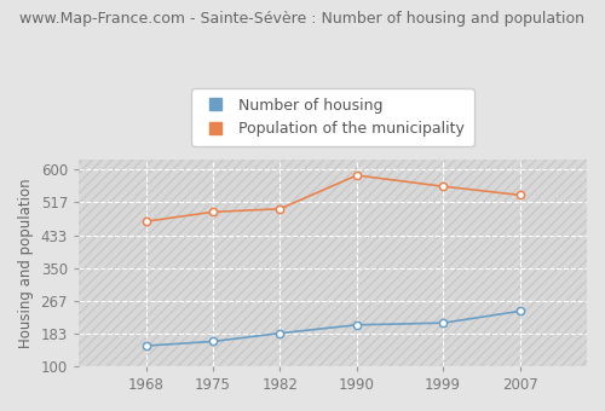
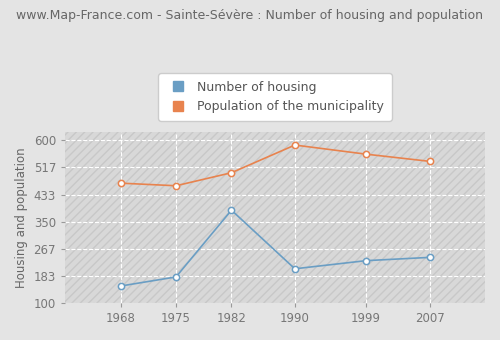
Number of housing/1975: 163 -> 180
Population of the municipality/1975: 492 -> 460
Number of housing/1982: 184 -> 385
Number of housing/1999: 210 -> 230
